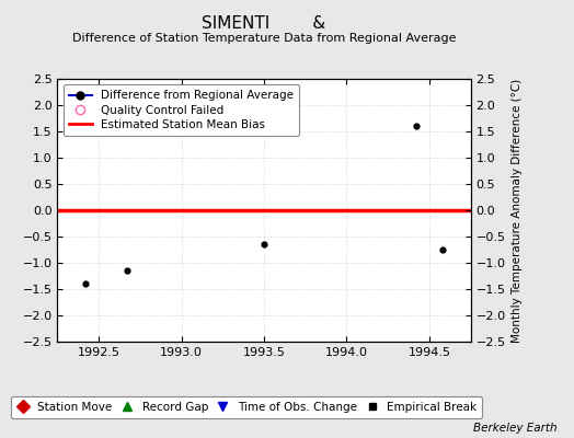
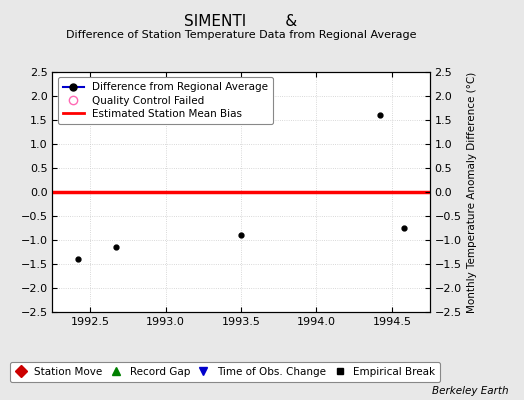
1993.5: -0.65 -> -0.90
